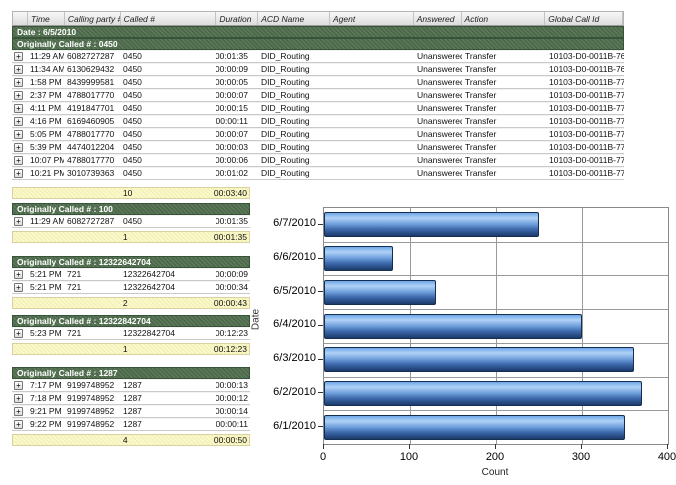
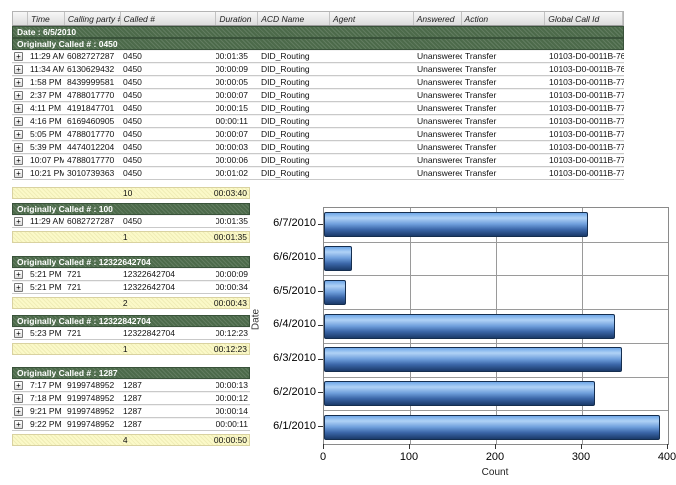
6/7/2010: 250 -> 310
6/6/2010: 80 -> 30
6/5/2010: 130 -> 30
6/4/2010: 300 -> 340
6/3/2010: 360 -> 350
6/2/2010: 370 -> 320
6/1/2010: 350 -> 390
